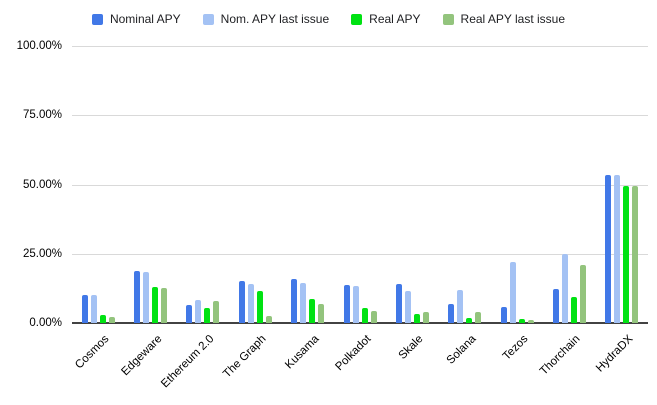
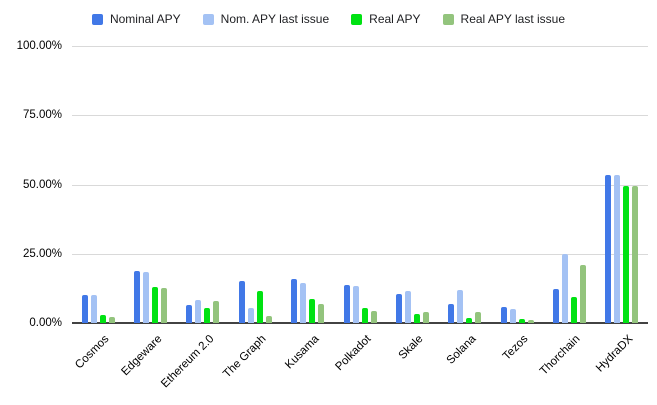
Nom. APY last issue/The Graph: 14% -> 6%
Nominal APY/Skale: 14% -> 10%
Nom. APY last issue/Tezos: 22% -> 5%
